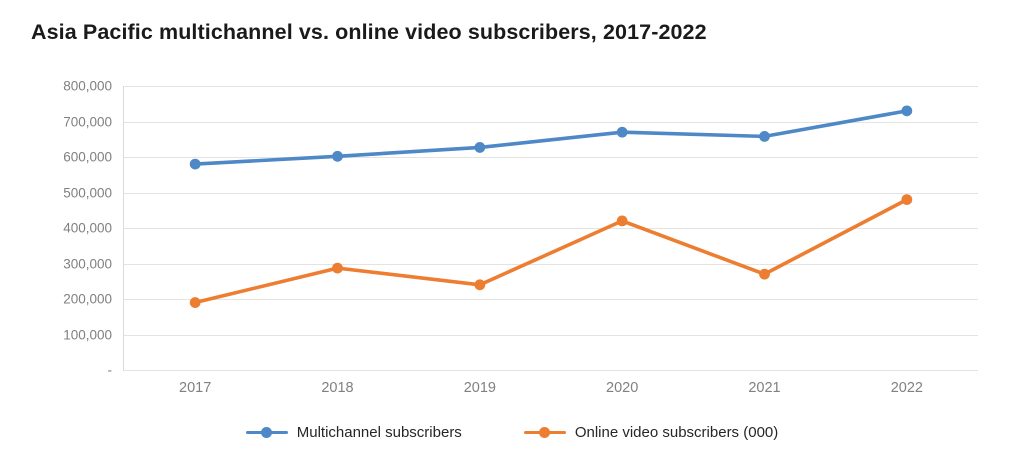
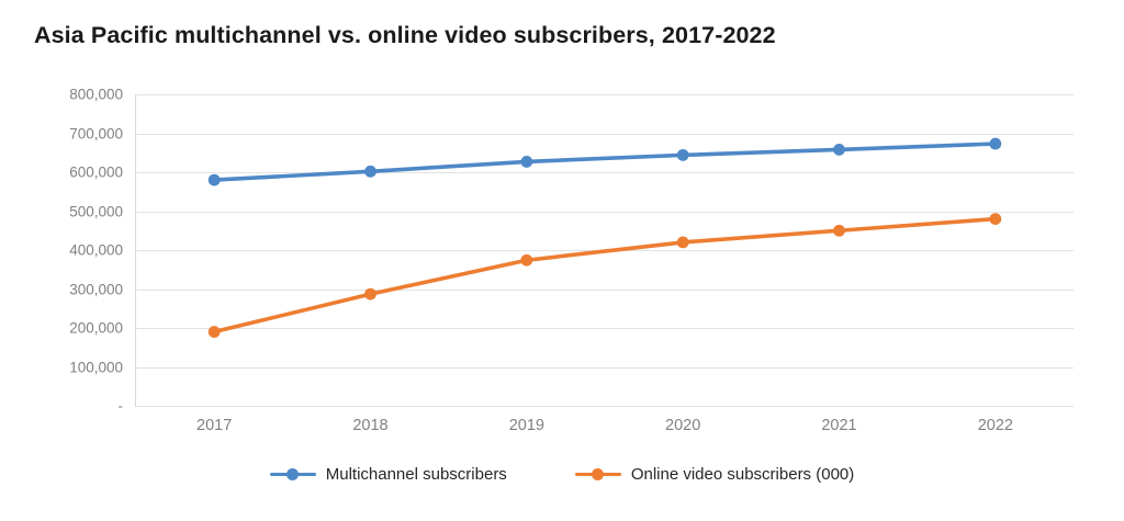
Online video subscribers (000)/2019: 240000 -> 370000
Multichannel subscribers/2020: 670000 -> 640000
Online video subscribers (000)/2021: 270000 -> 450000
Multichannel subscribers/2022: 730000 -> 670000
